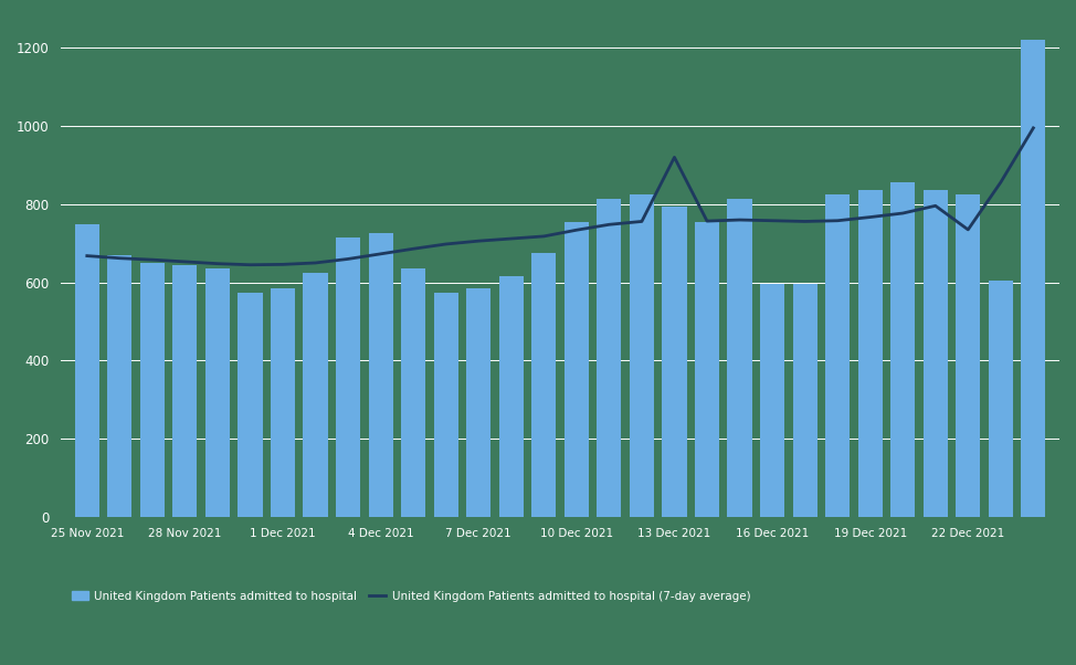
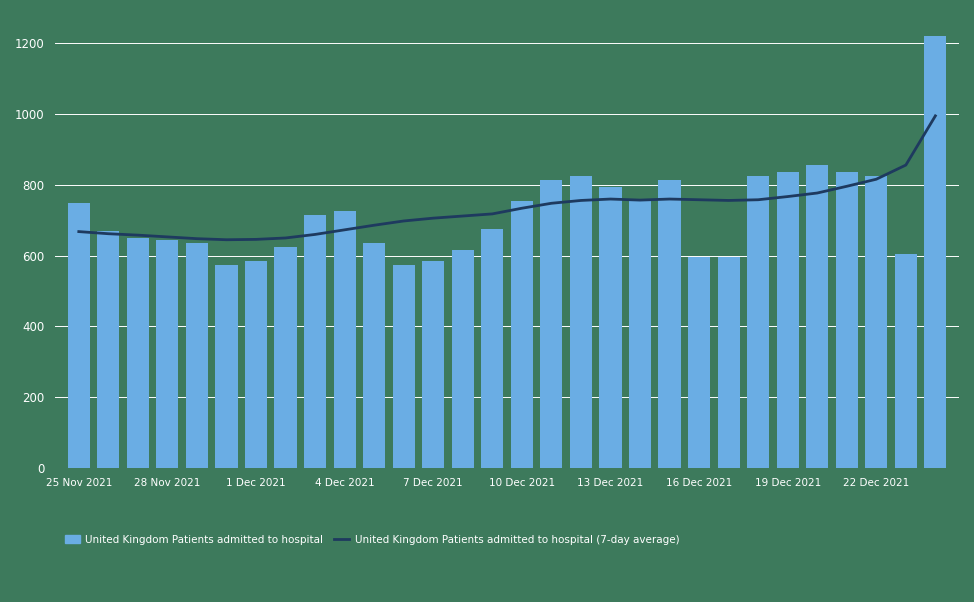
United Kingdom Patients admitted to hospital (7-day average)/13 Dec 2021: 920 -> 760
United Kingdom Patients admitted to hospital (7-day average)/22 Dec 2021: 735 -> 816
